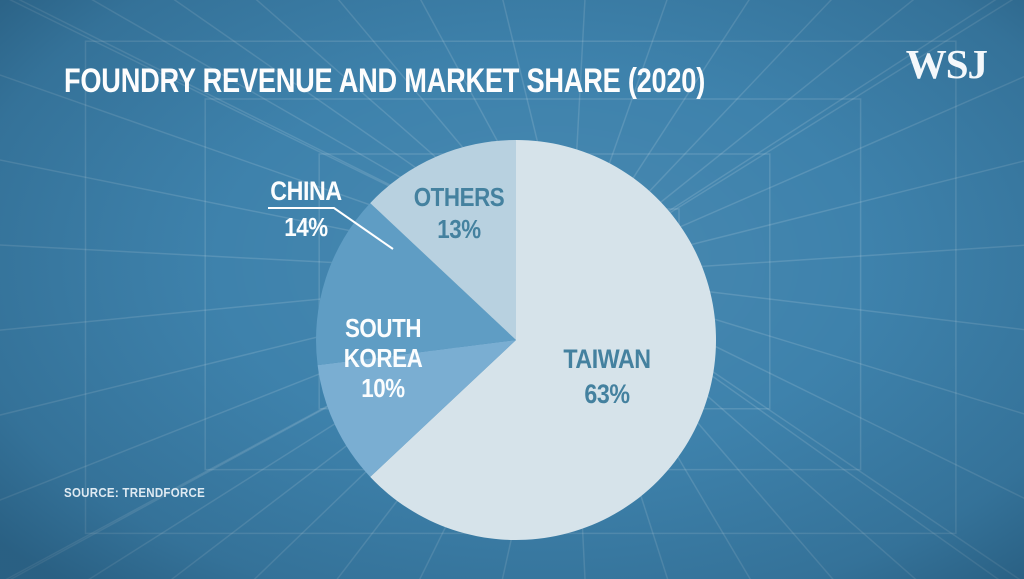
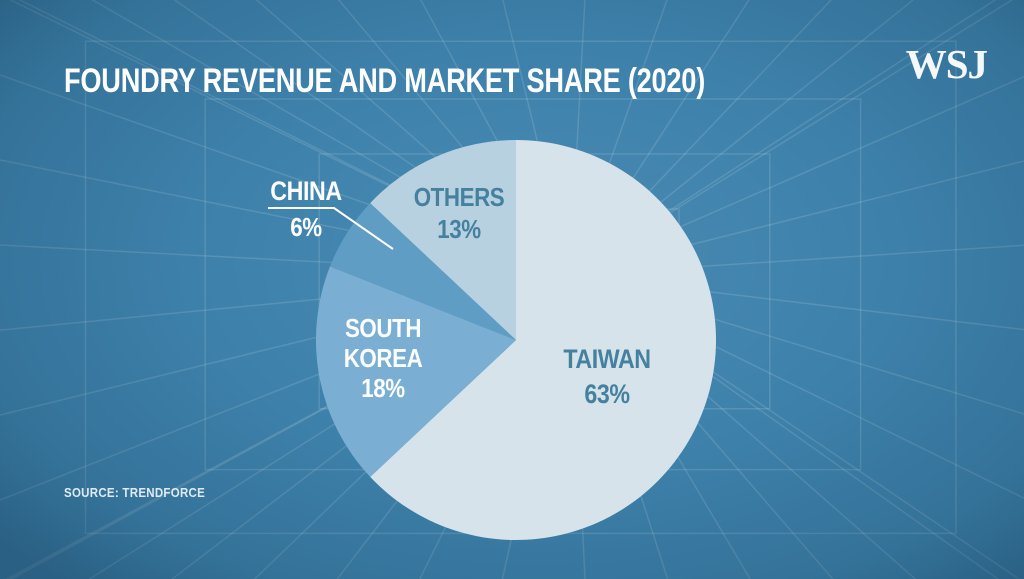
SOUTH KOREA: 10% -> 18%
CHINA: 14% -> 6%
